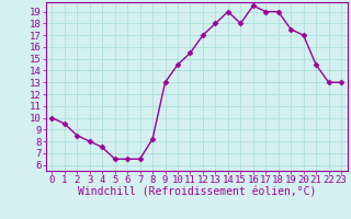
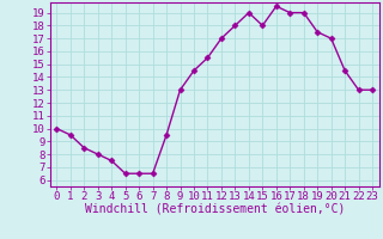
8: 8.2 -> 9.5
